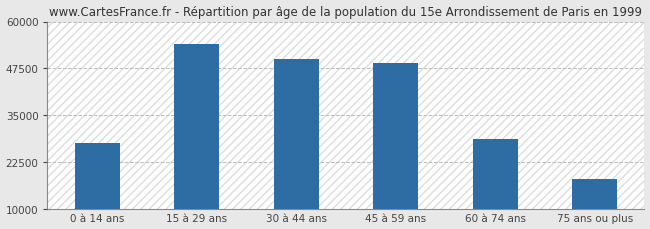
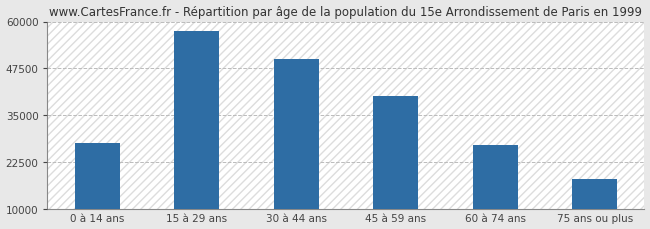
15 à 29 ans: 54000 -> 57500
45 à 59 ans: 49000 -> 40000
60 à 74 ans: 28500 -> 27000
